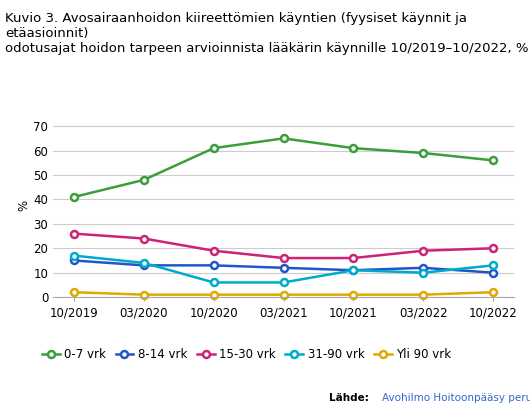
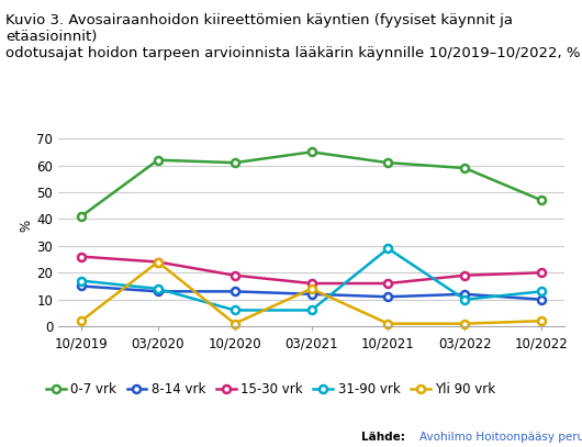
0-7 vrk/03/2020: 48 -> 62
Yli 90 vrk/03/2020: 1 -> 24
Yli 90 vrk/03/2021: 1 -> 14
31-90 vrk/10/2021: 11 -> 29
0-7 vrk/10/2022: 56 -> 47
